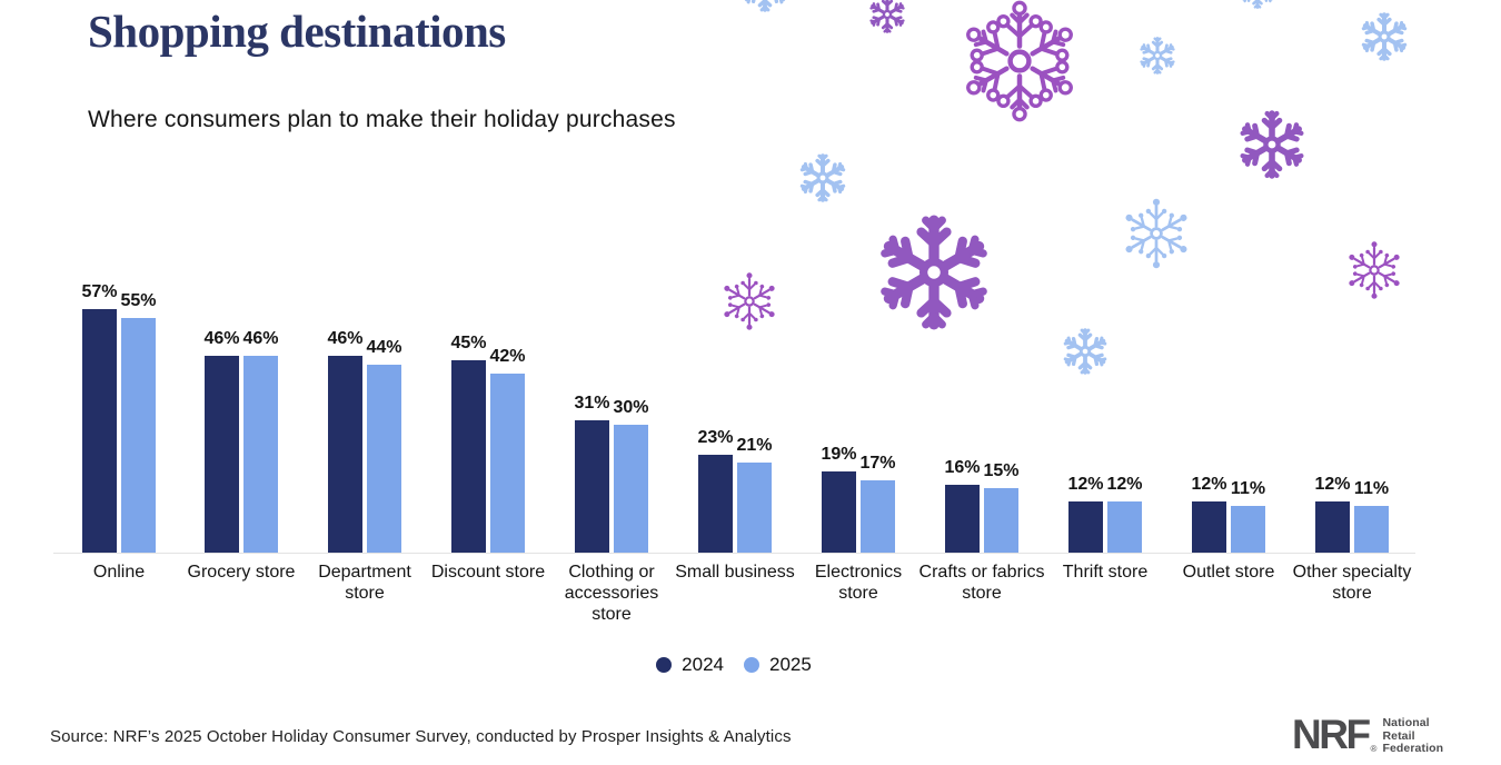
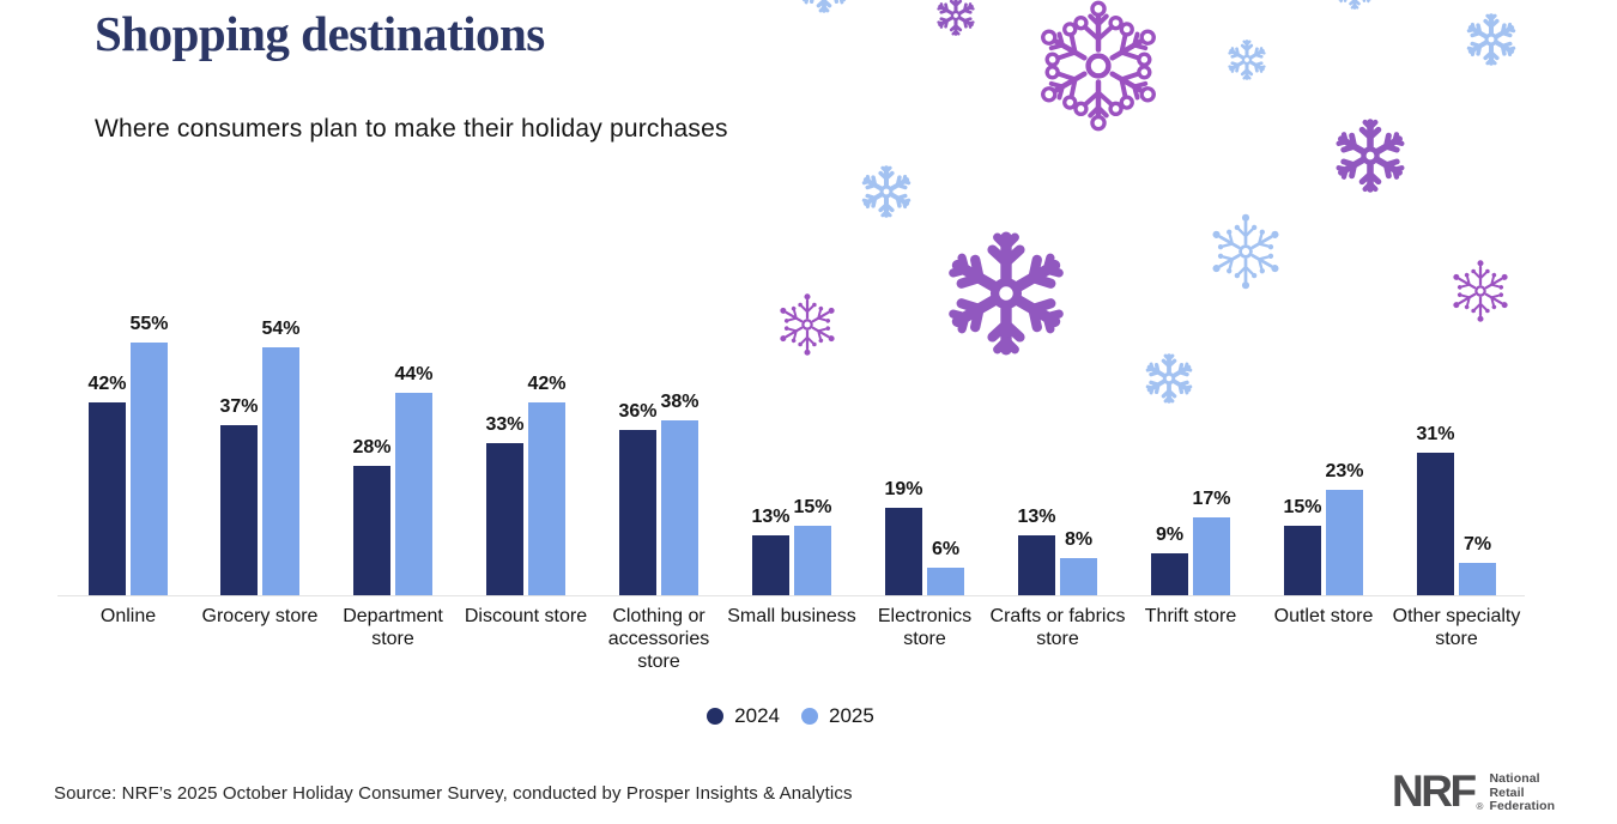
2024/Online: 57% -> 42%
2024/Grocery store: 46% -> 37%
2025/Grocery store: 46% -> 54%
2024/Department store: 46% -> 28%
2024/Discount store: 45% -> 33%
2024/Clothing or accessories store: 31% -> 36%
2025/Clothing or accessories store: 30% -> 38%
2024/Small business: 23% -> 13%
2025/Small business: 21% -> 15%
2025/Electronics store: 17% -> 6%
2024/Crafts or fabrics store: 16% -> 13%
2025/Crafts or fabrics store: 15% -> 8%
2024/Thrift store: 12% -> 9%
2025/Thrift store: 12% -> 17%
2024/Outlet store: 12% -> 15%
2025/Outlet store: 11% -> 23%
2024/Other specialty store: 12% -> 31%
2025/Other specialty store: 11% -> 7%
